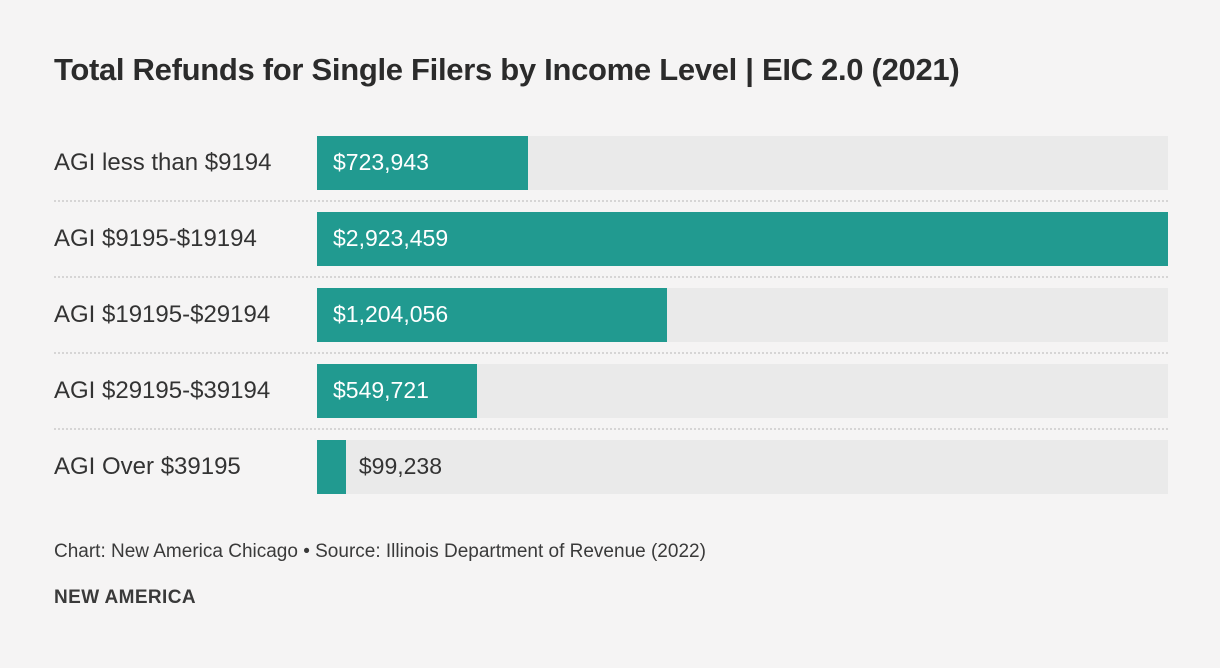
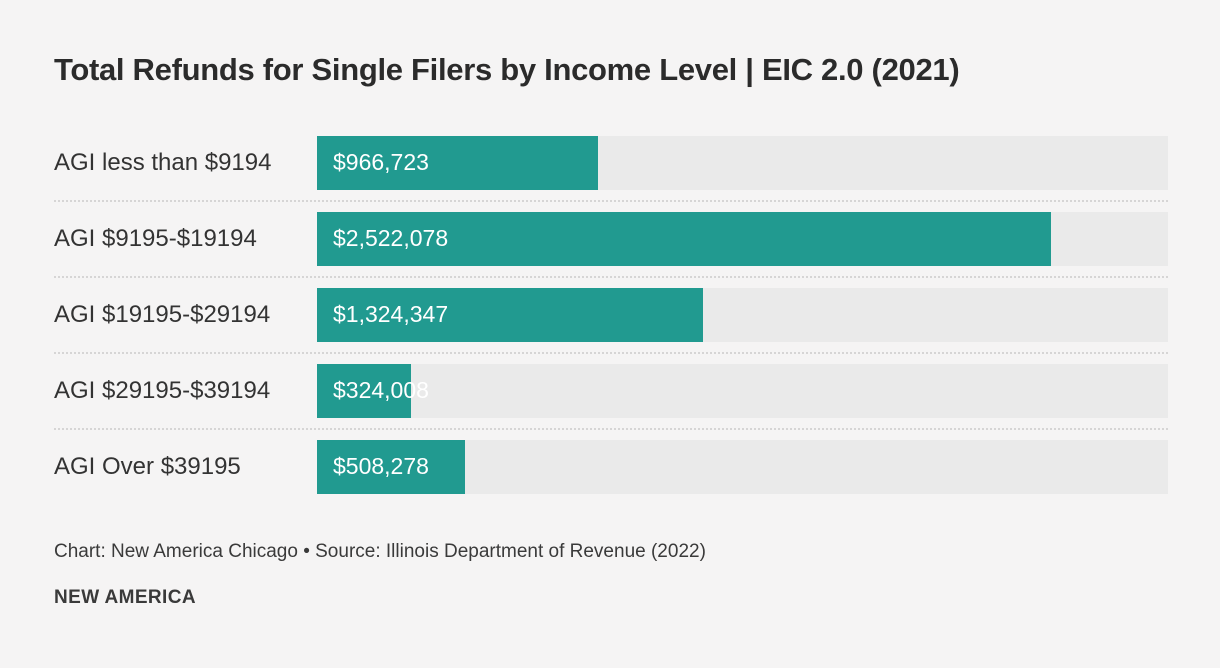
AGI less than $9194: $723,943 -> $966,723
AGI $9195-$19194: $2,923,459 -> $2,522,078
AGI $19195-$29194: $1,204,056 -> $1,324,347
AGI $29195-$39194: $549,721 -> $324,008
AGI Over $39195: $99,238 -> $508,278
